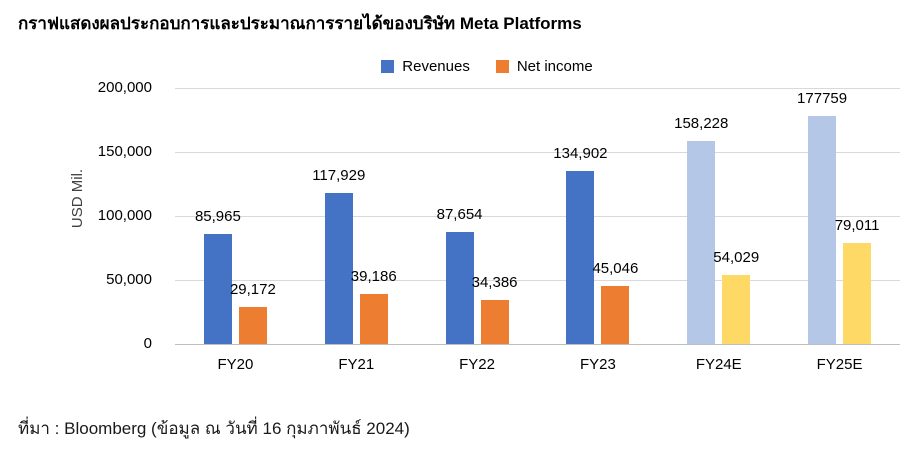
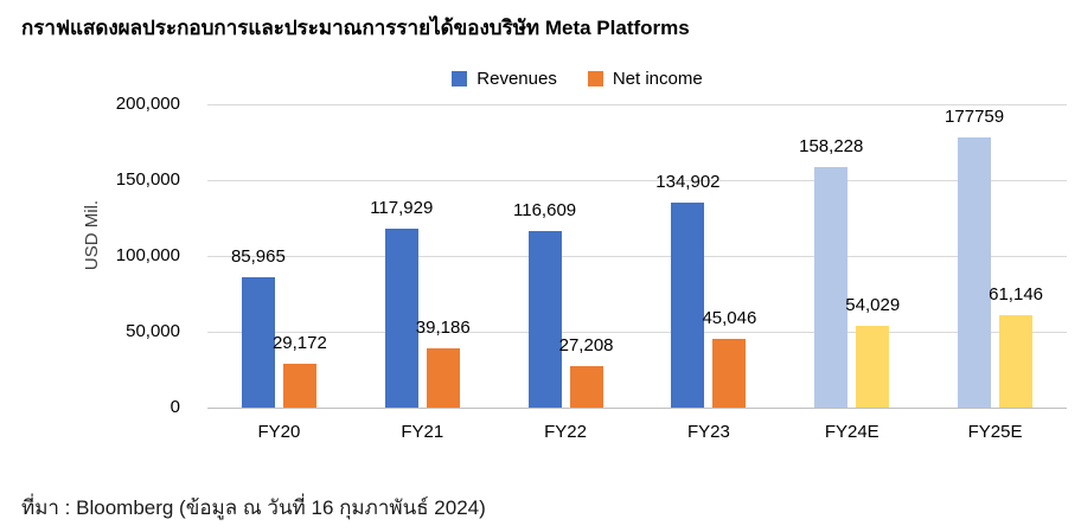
Revenues/FY22: 87,654 -> 116,609
Net income/FY22: 34,386 -> 27,208
Net income/FY25E: 79,011 -> 61,146
